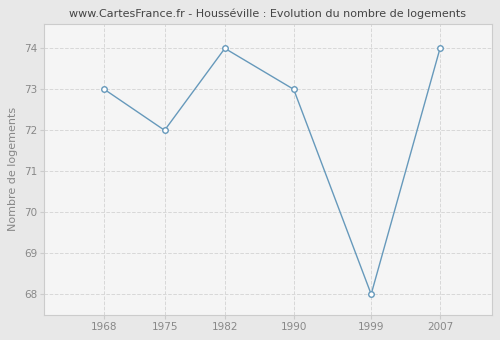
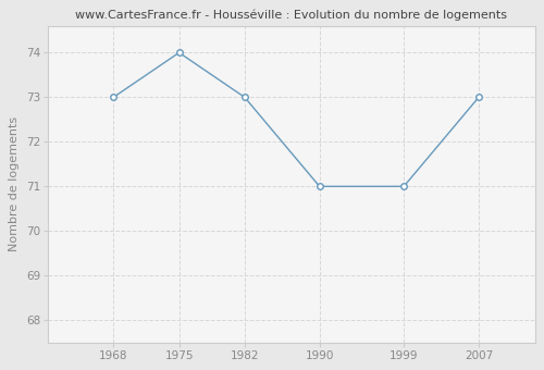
1975: 72 -> 74
1982: 74 -> 73
1990: 73 -> 71
1999: 68 -> 71
2007: 74 -> 73
